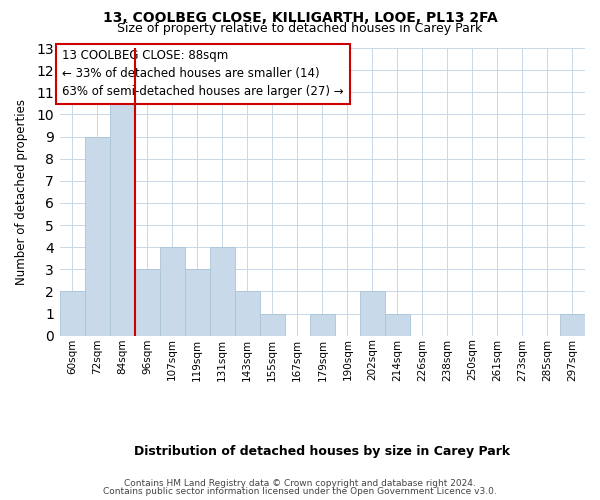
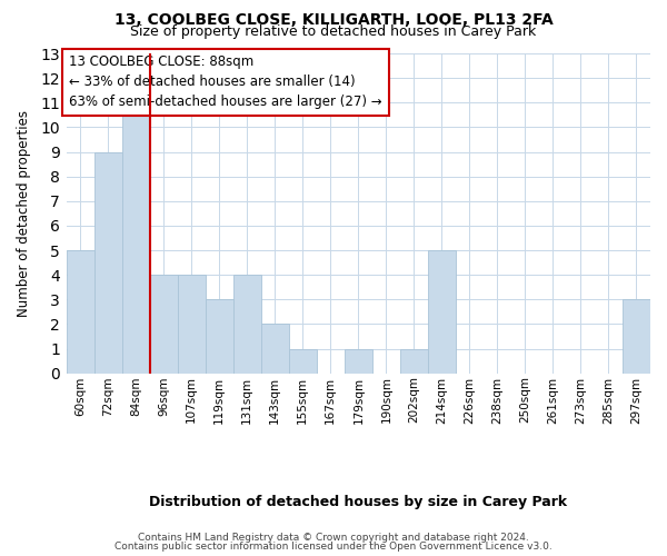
60sqm: 2 -> 5
96sqm: 3 -> 4
202sqm: 2 -> 1
214sqm: 1 -> 5
297sqm: 1 -> 3
